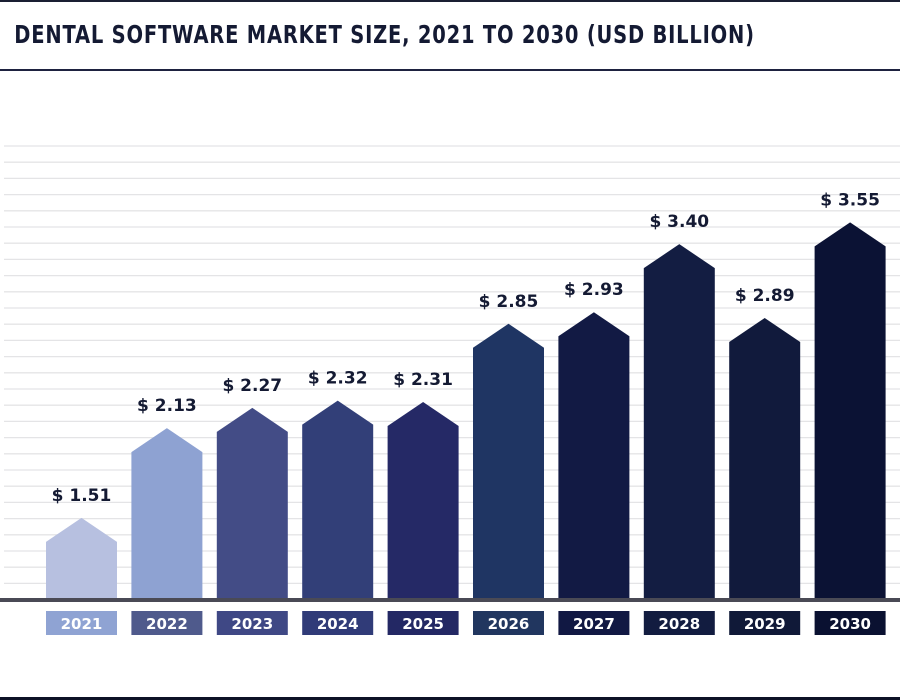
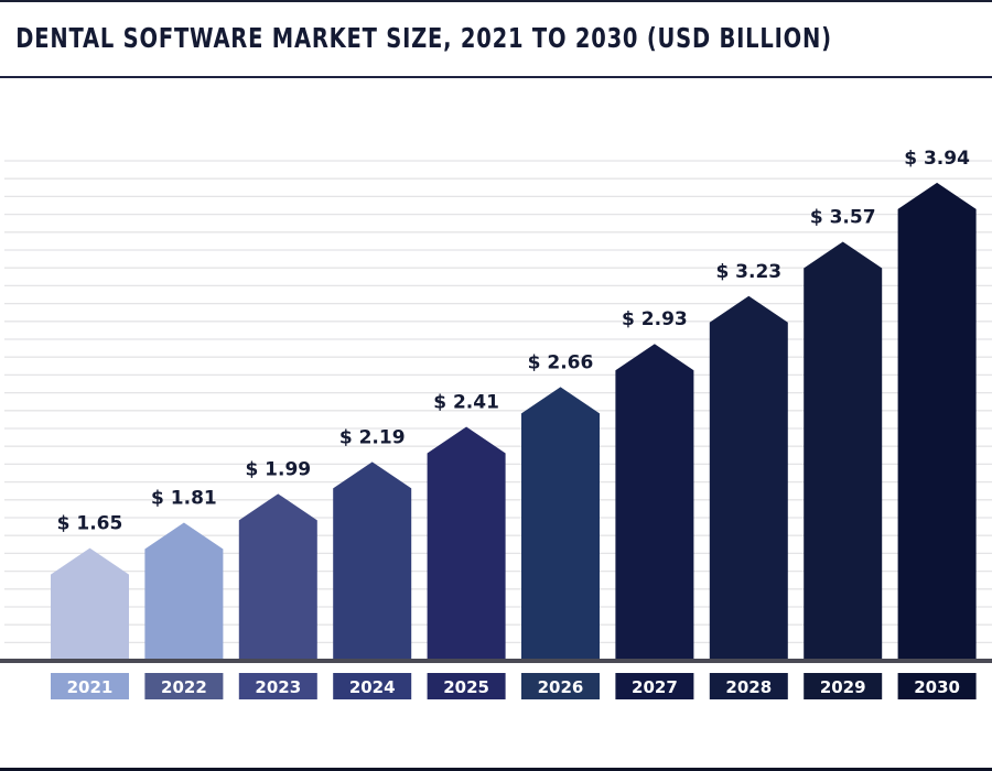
2021: 1.51 -> 1.65
2022: 2.13 -> 1.81
2023: 2.27 -> 1.99
2024: 2.32 -> 2.19
2025: 2.31 -> 2.41
2026: 2.85 -> 2.66
2028: 3.40 -> 3.23
2029: 2.89 -> 3.57
2030: 3.55 -> 3.94
